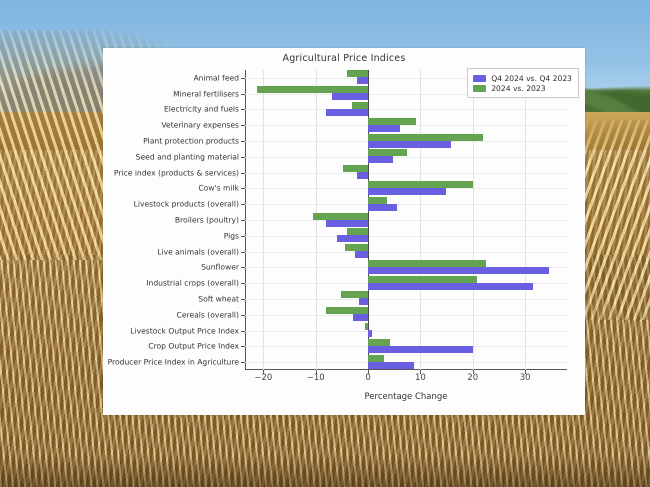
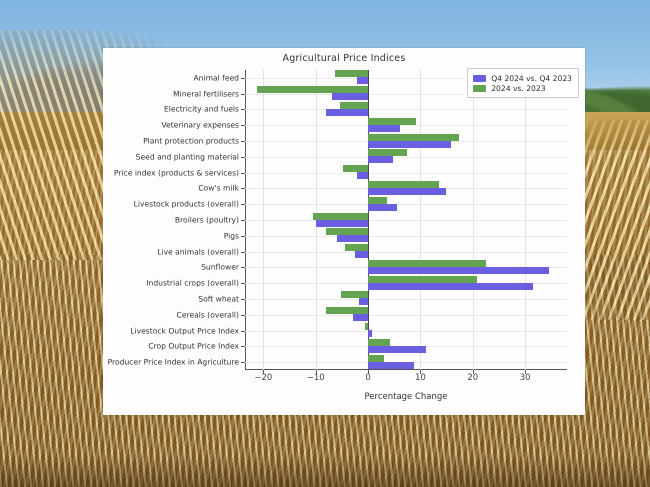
2024 vs. 2023/Animal feed: -4 -> -6
2024 vs. 2023/Electricity and fuels: -3 -> -5
2024 vs. 2023/Plant protection products: 22 -> 17
2024 vs. 2023/Cow's milk: 20 -> 14
Q4 2024 vs. Q4 2023/Broilers (poultry): -8 -> -10
2024 vs. 2023/Pigs: -4 -> -8
Q4 2024 vs. Q4 2023/Crop Output Price Index: 20 -> 11
